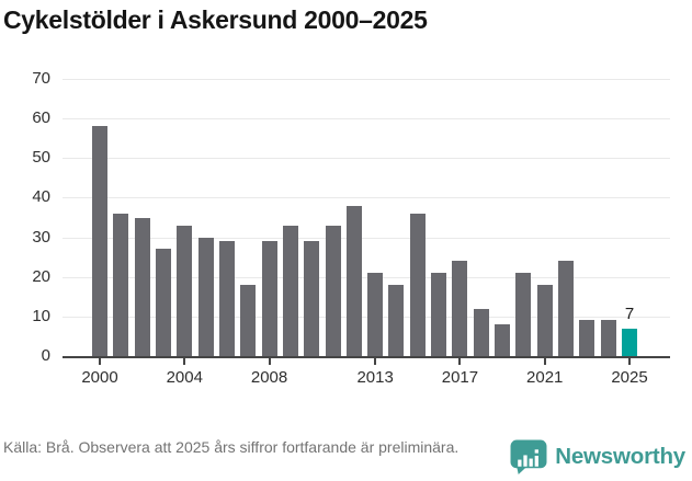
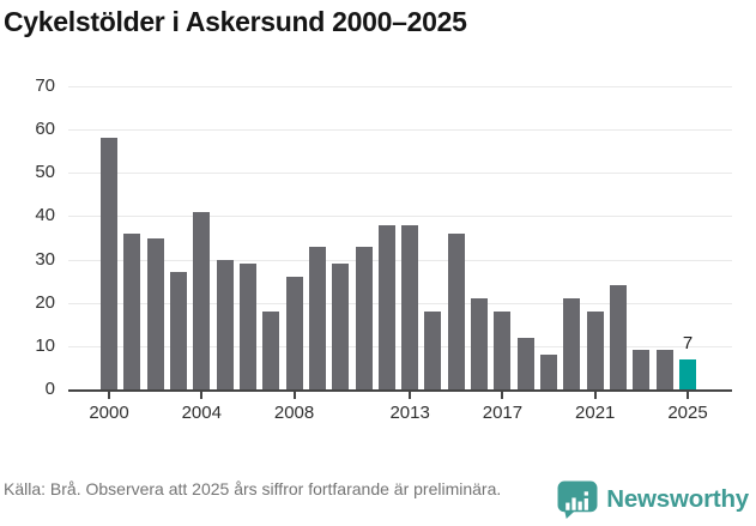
2004: 33 -> 41
2008: 29 -> 26
2013: 21 -> 38
2017: 24 -> 18
